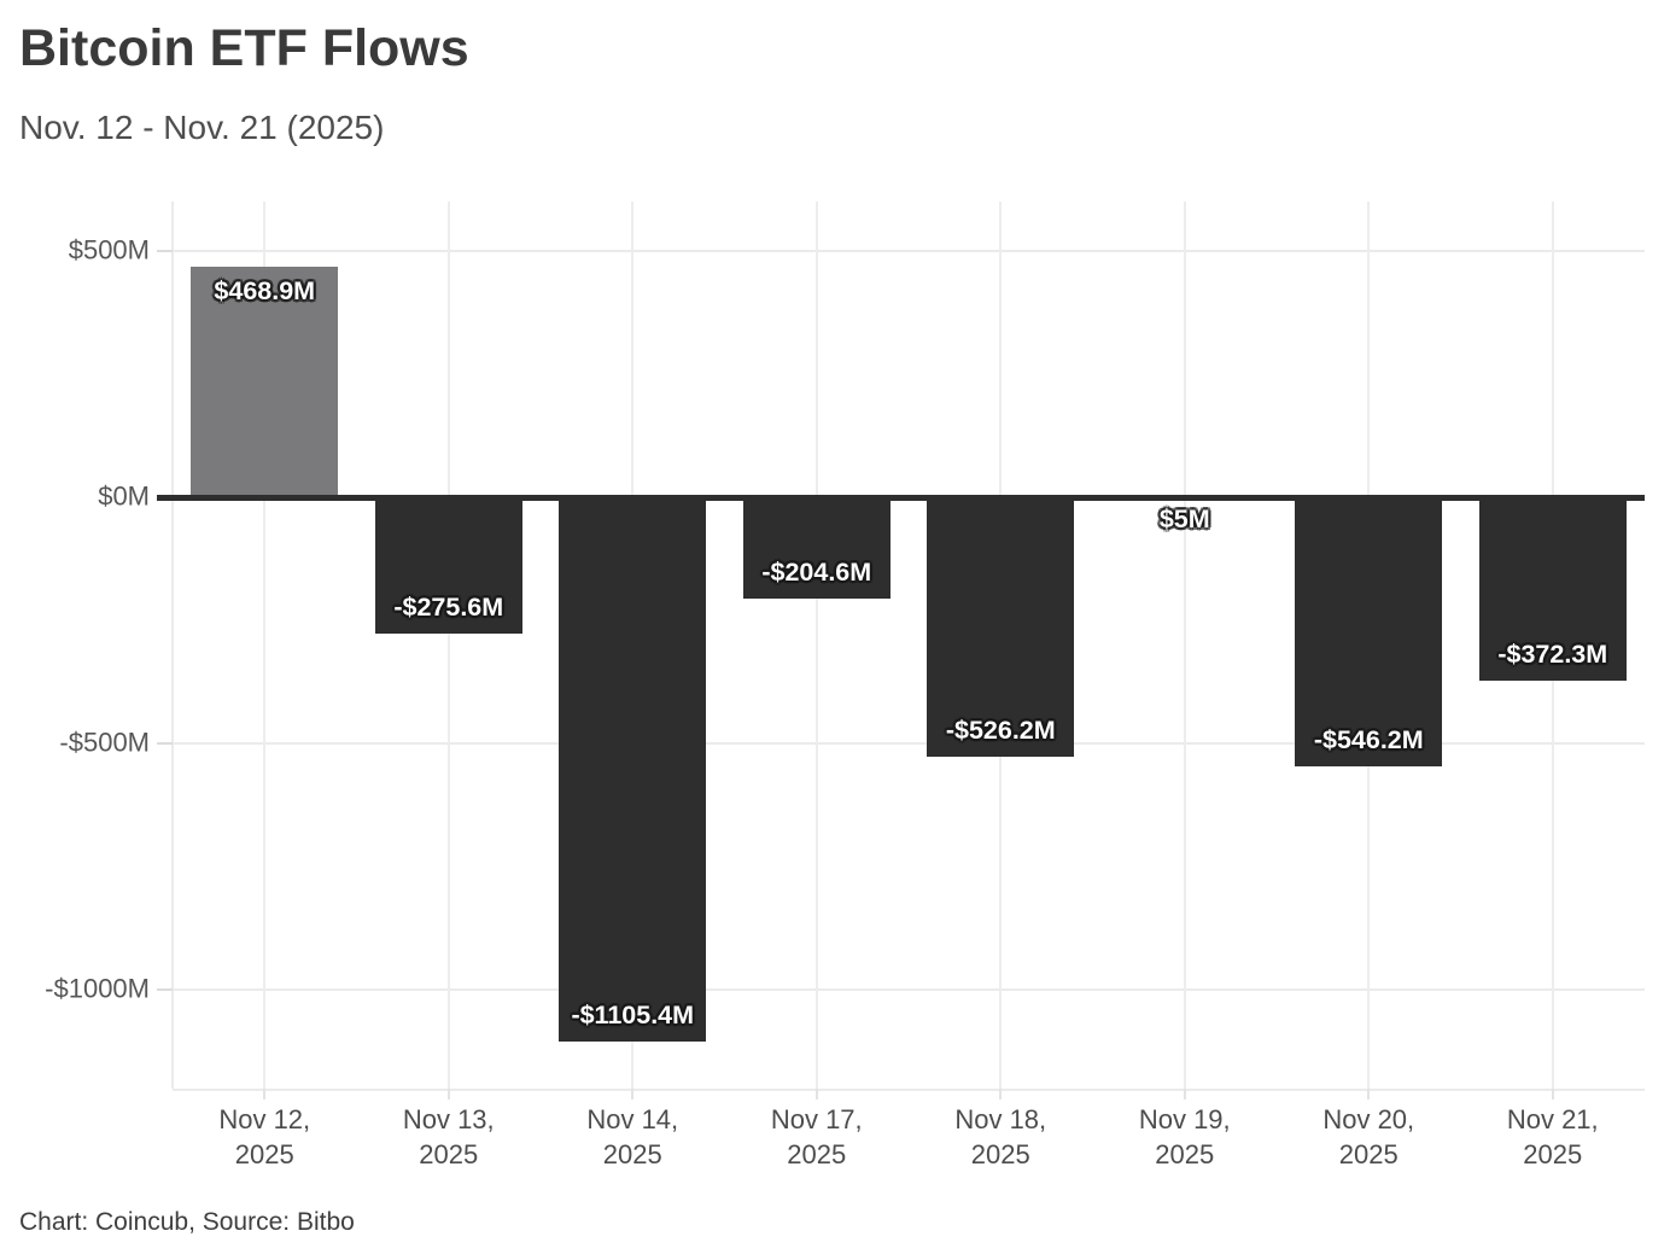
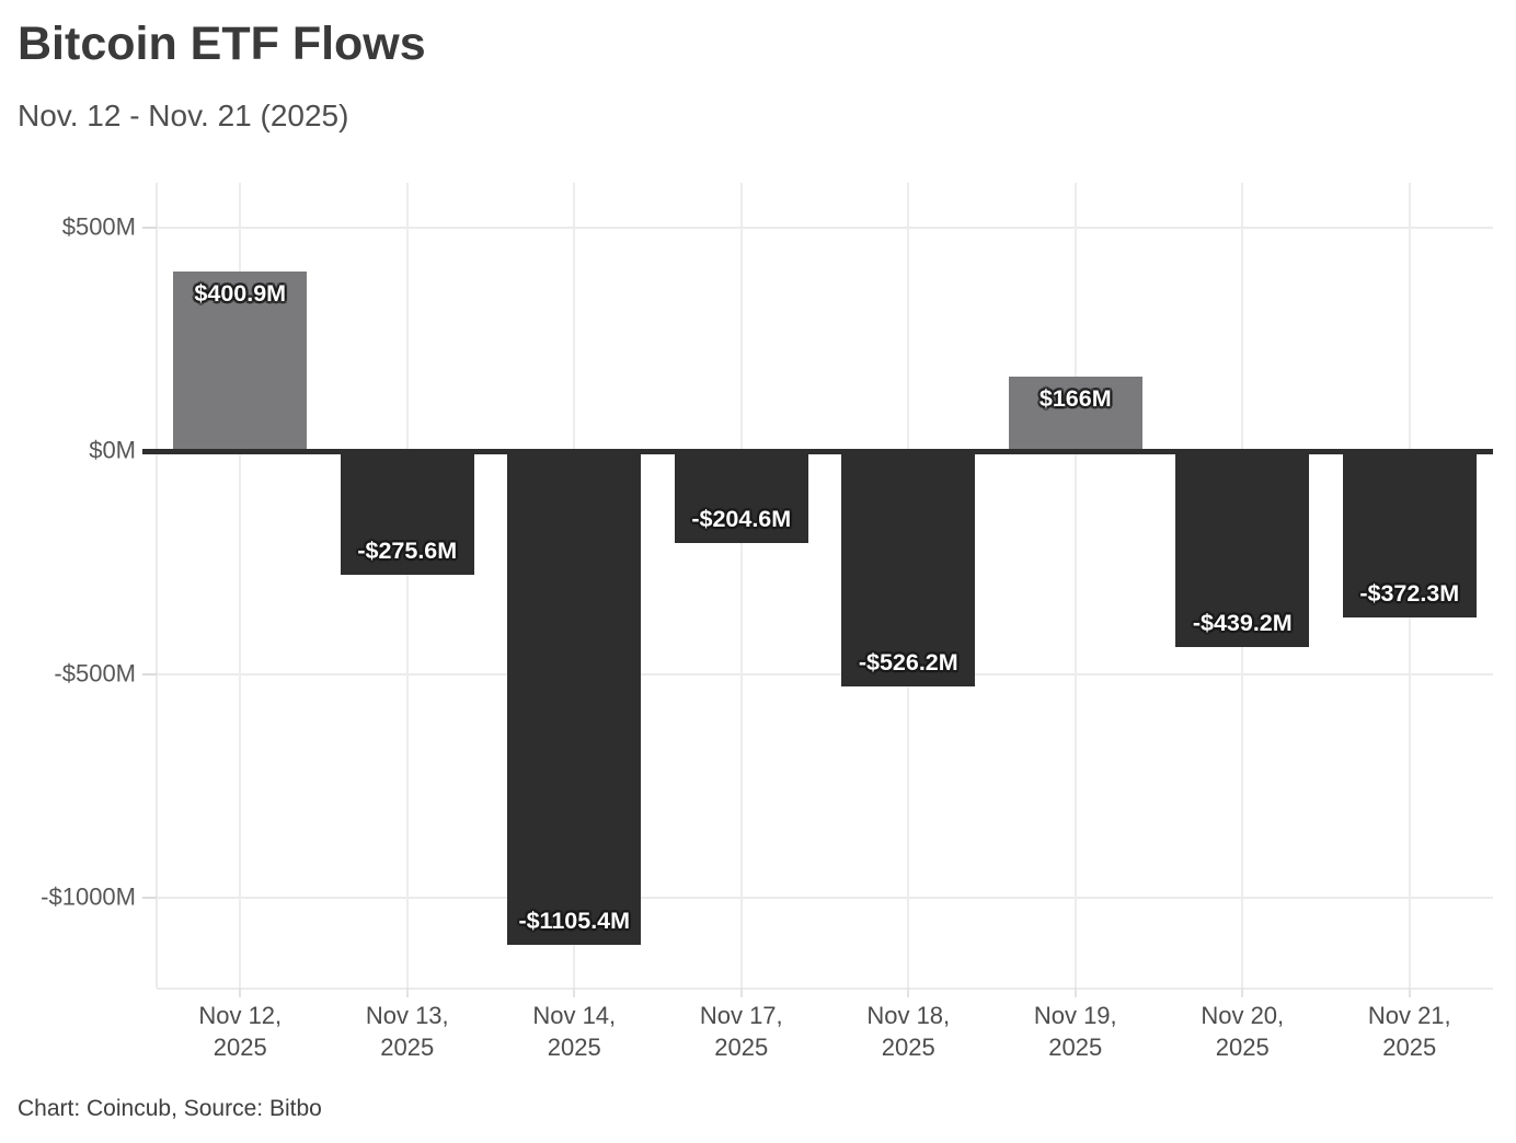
Nov 12, 2025: $468.9M -> $400.9M
Nov 19, 2025: $5M -> $166M
Nov 20, 2025: -$546.2M -> -$439.2M
